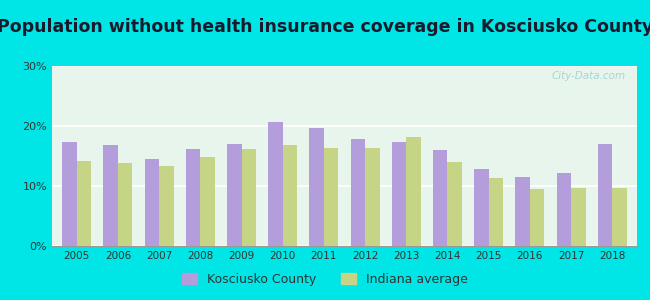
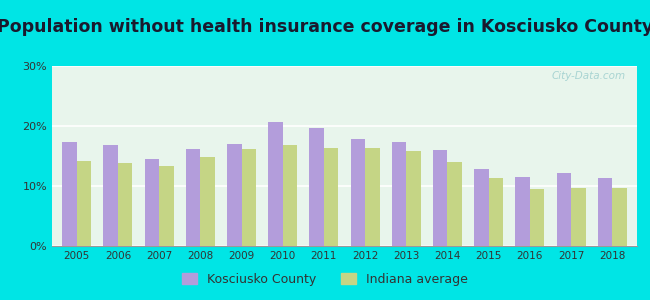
Indiana average/2013: 18.2% -> 15.9%
Kosciusko County/2018: 17.0% -> 11.3%
